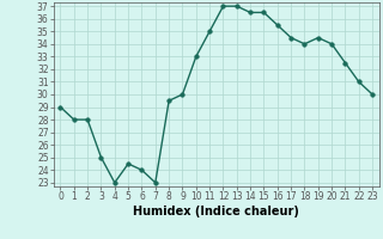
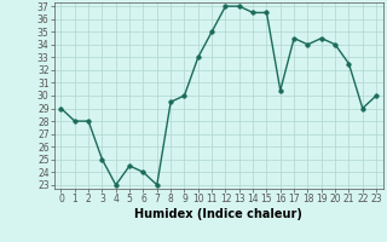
16: 35.5 -> 30.4
22: 31.0 -> 29.0
